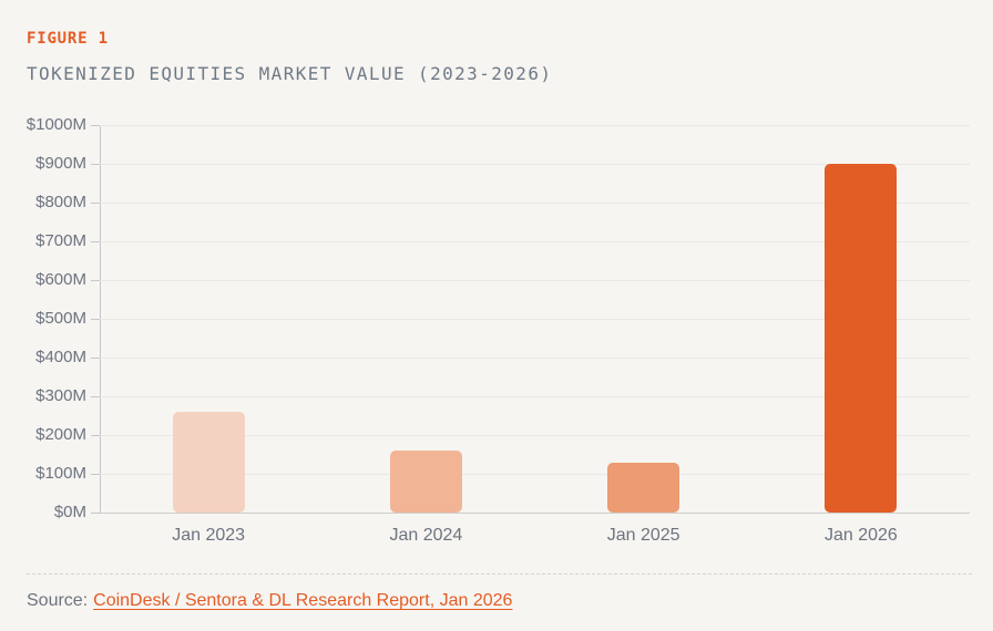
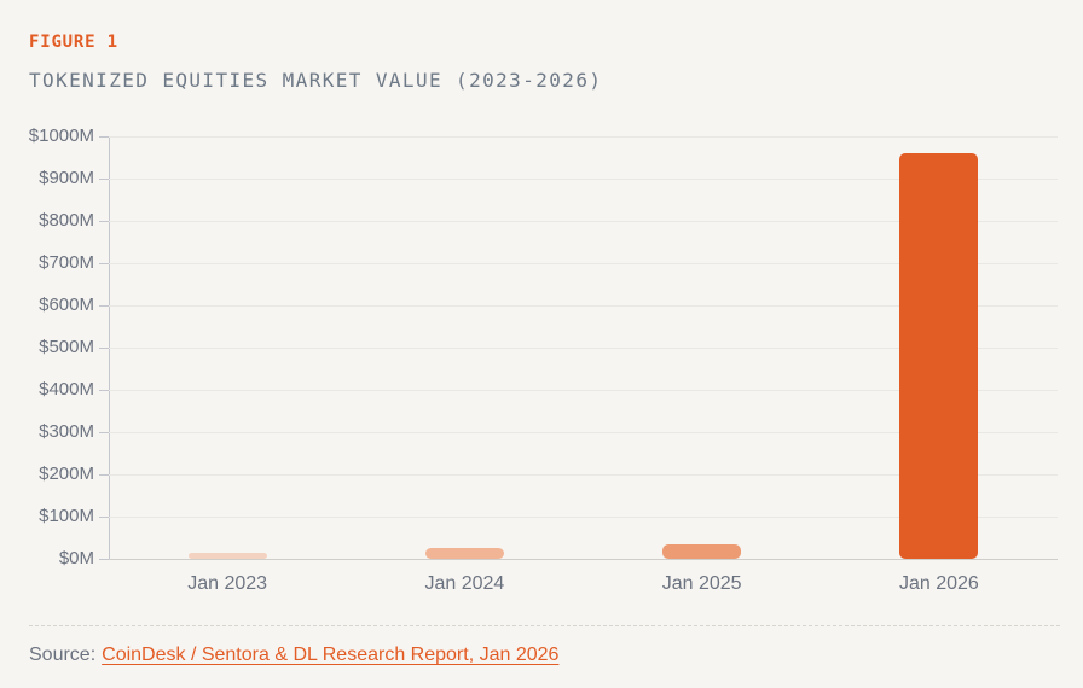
Jan 2023: $260M -> $20M
Jan 2024: $160M -> $20M
Jan 2025: $130M -> $40M
Jan 2026: $900M -> $960M
